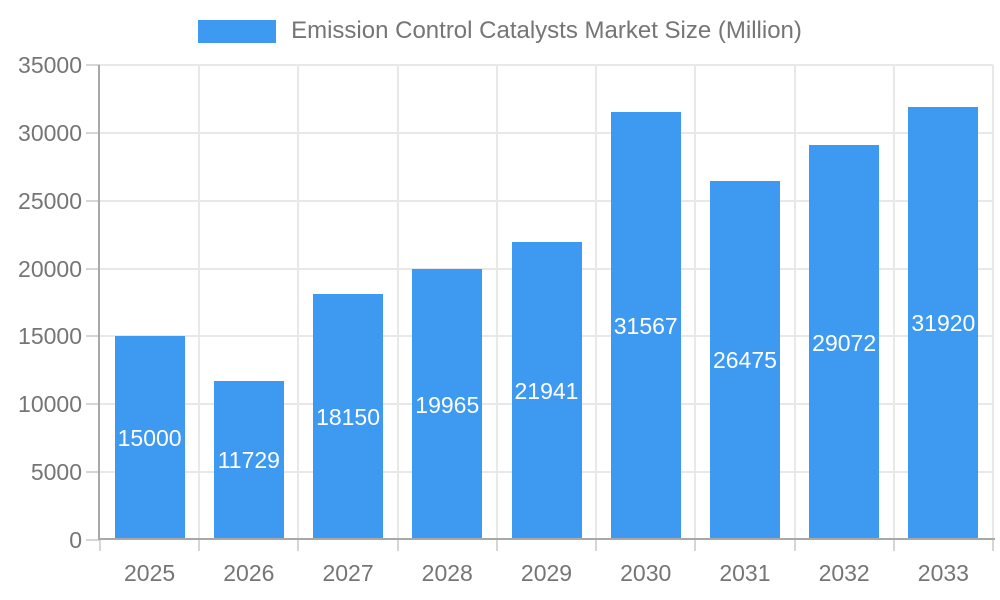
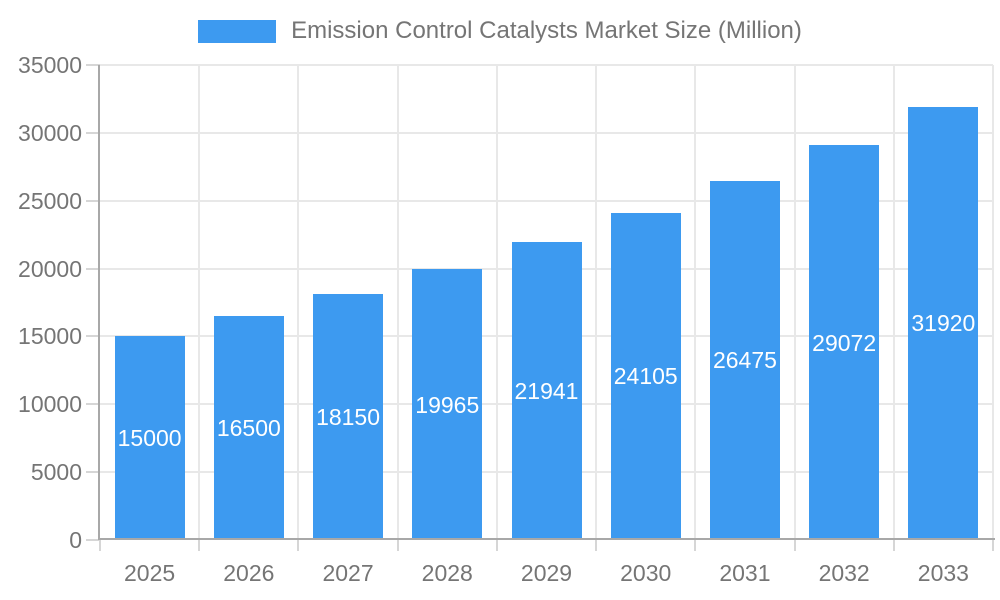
2026: 11729 -> 16500
2030: 31567 -> 24105
